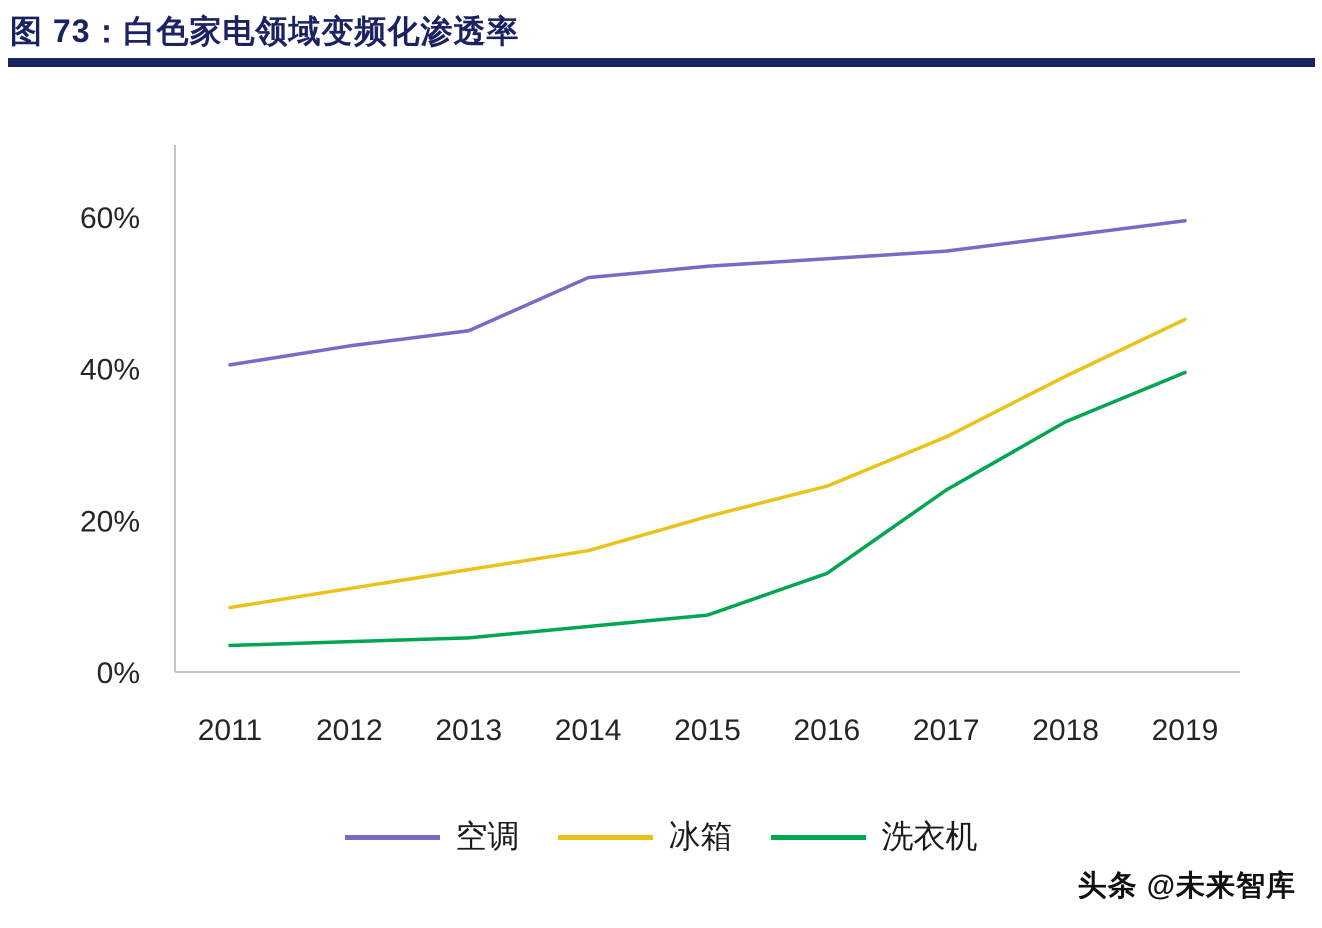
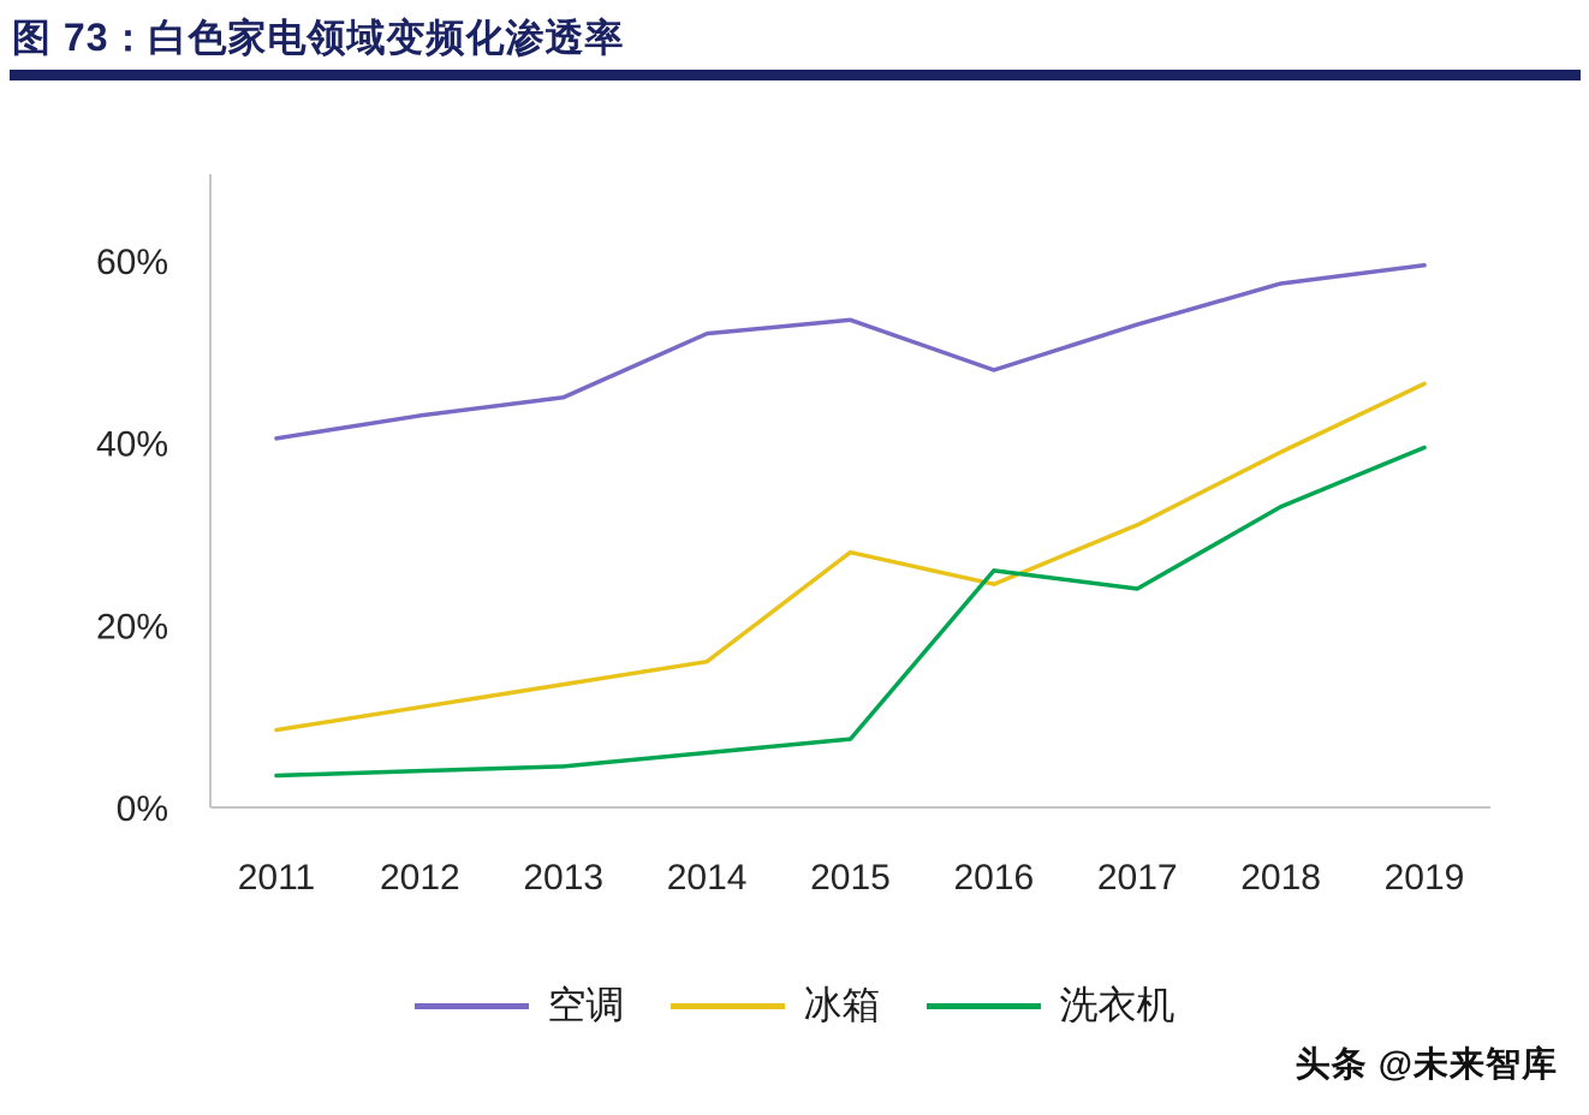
冰箱/2015: 20% -> 28%
空调/2016: 54% -> 48%
洗衣机/2016: 13% -> 26%
空调/2017: 56% -> 53%
